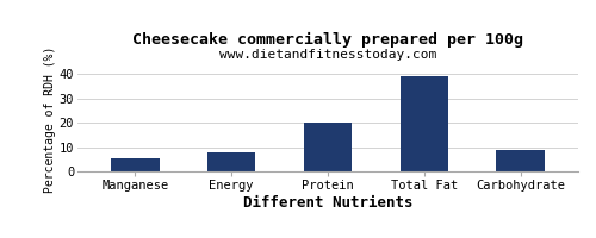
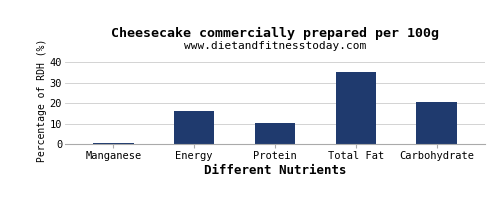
Manganese: 5.5 -> 0.3
Energy: 8.0 -> 16.3
Protein: 20.0 -> 10.2
Total Fat: 39.0 -> 35.0
Carbohydrate: 9.0 -> 20.3
